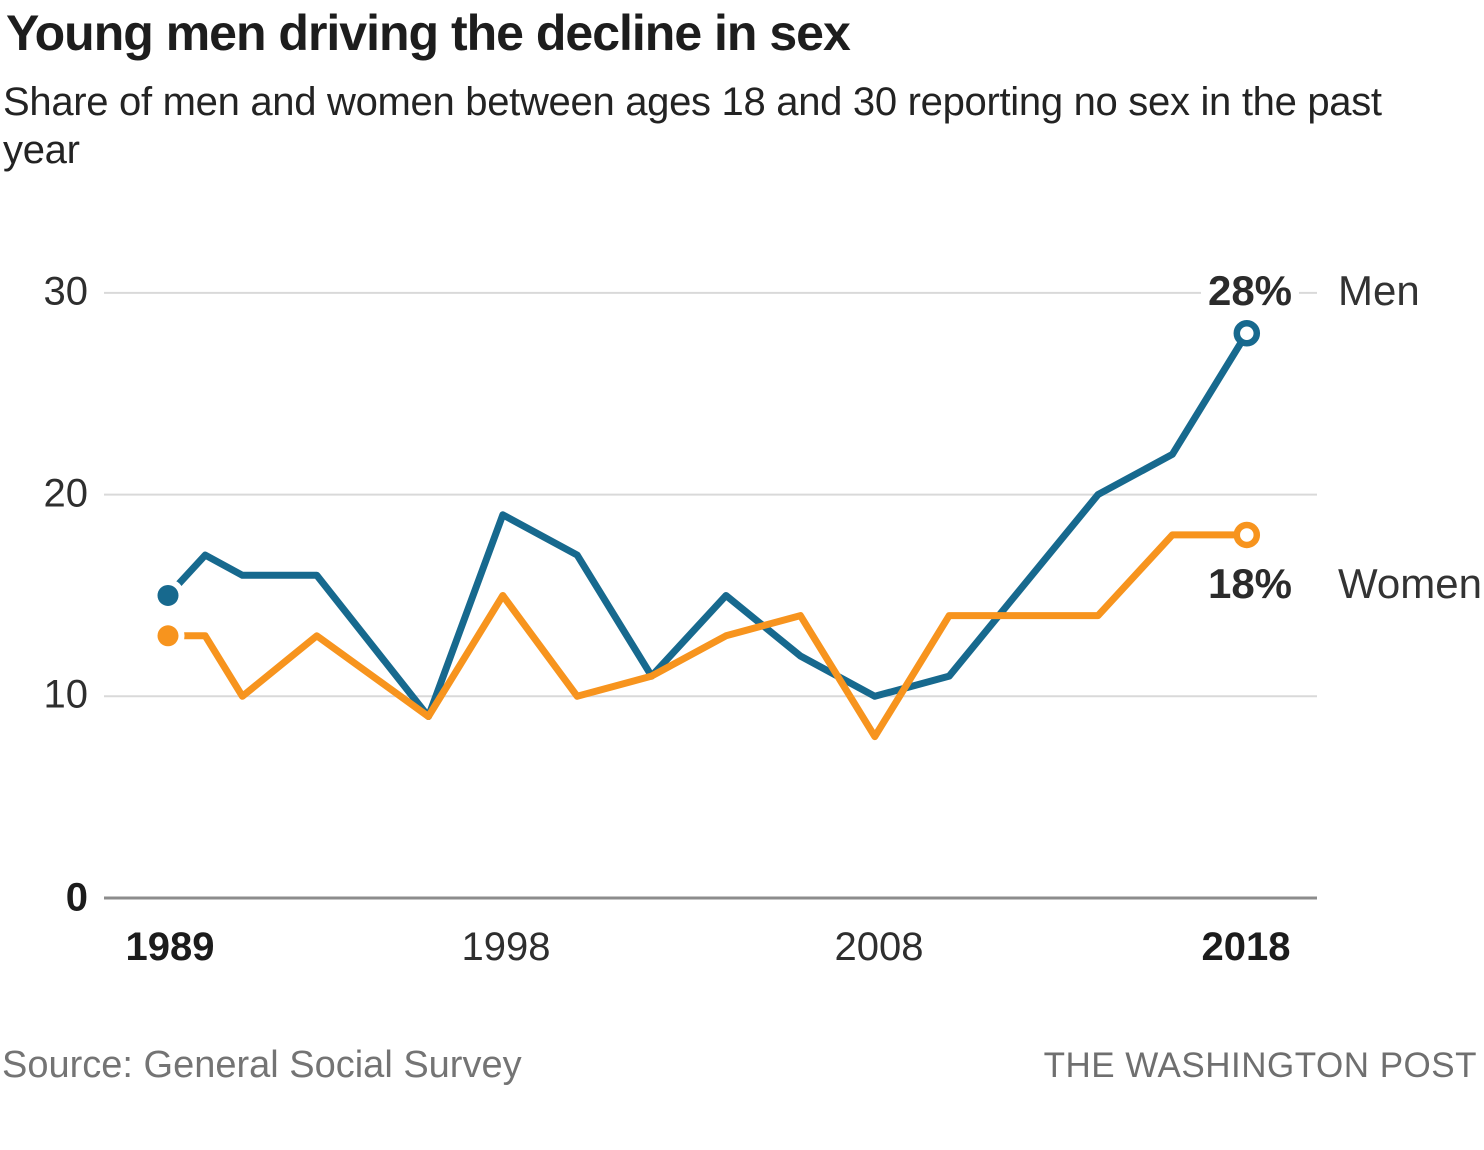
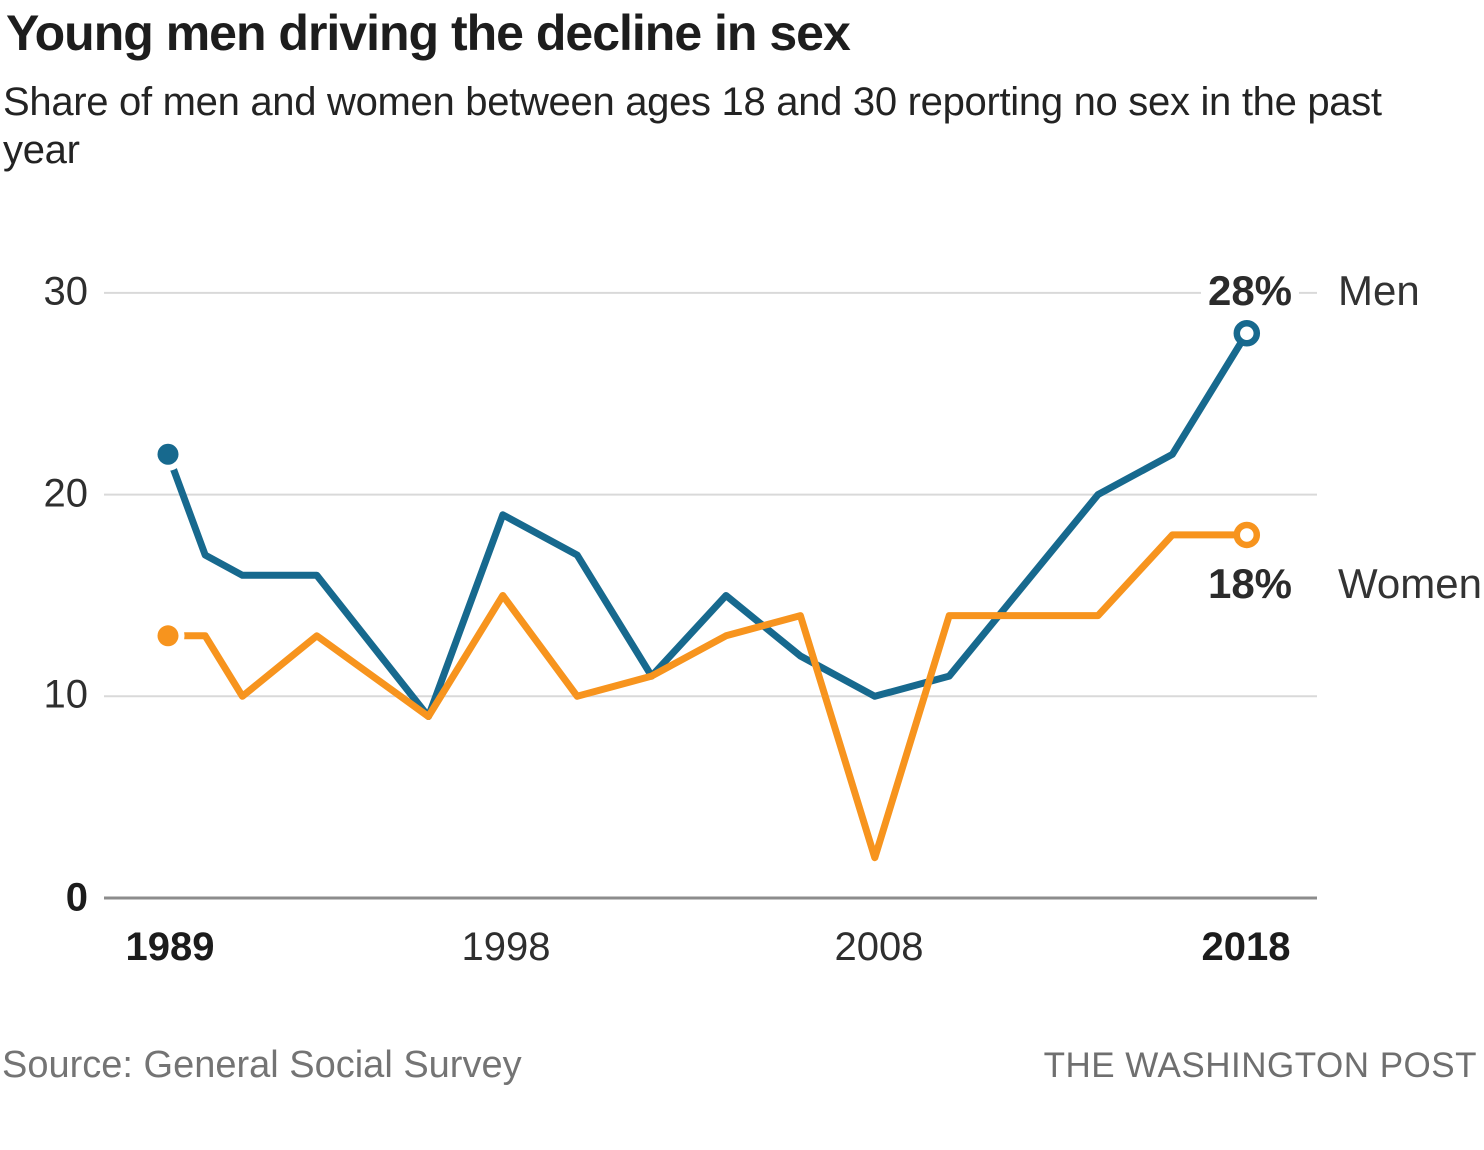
Men/1989: 15 -> 22
Women/2008: 8 -> 2
